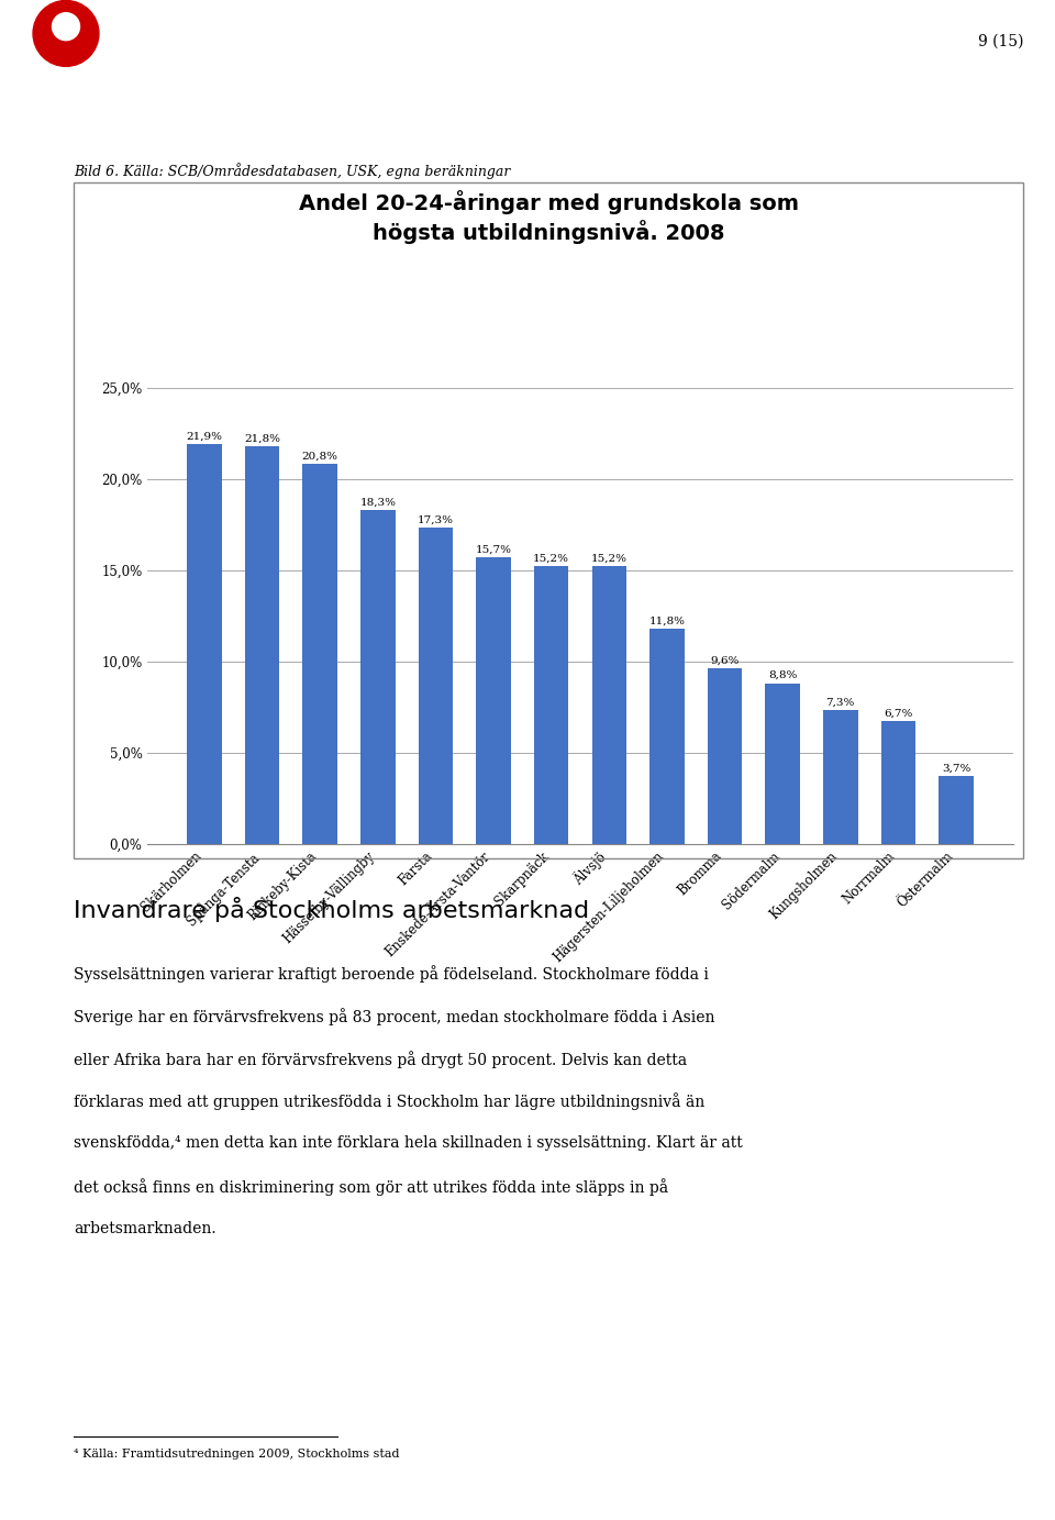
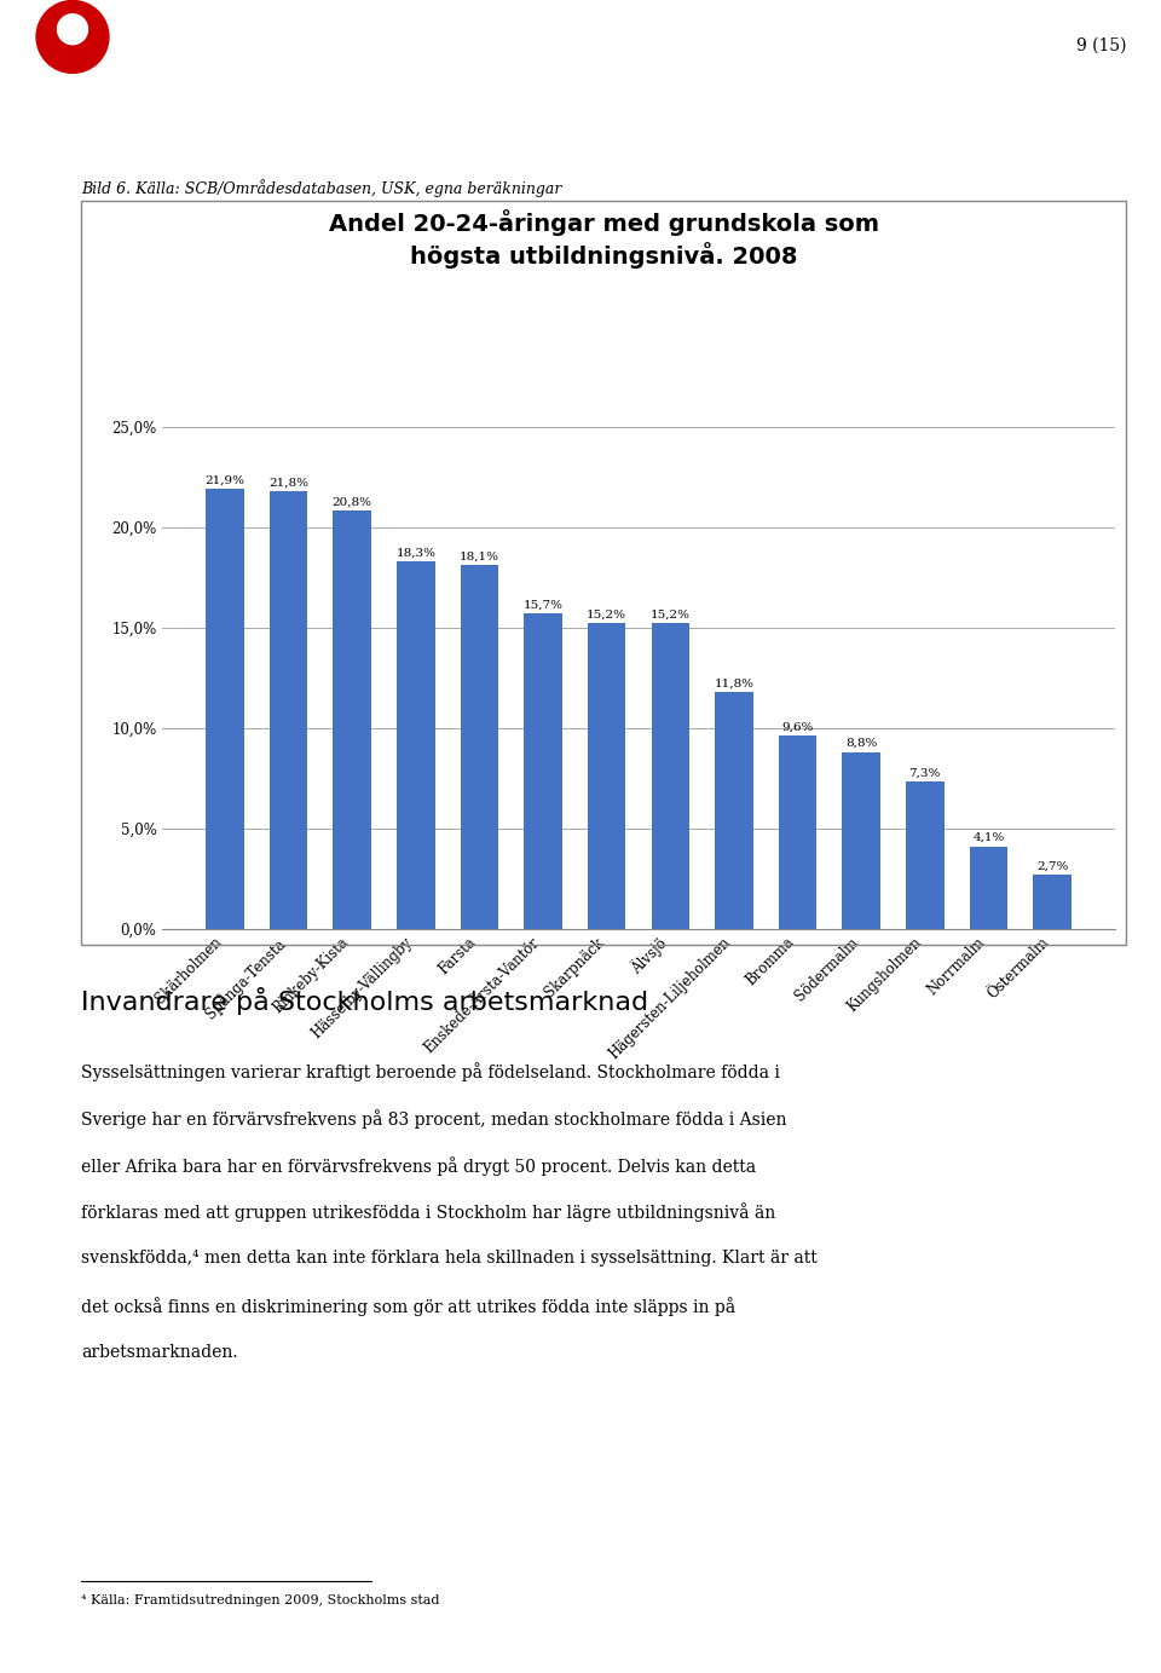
Farsta: 17,3% -> 18,1%
Norrmalm: 6,7% -> 4,1%
Östermalm: 3,7% -> 2,7%
